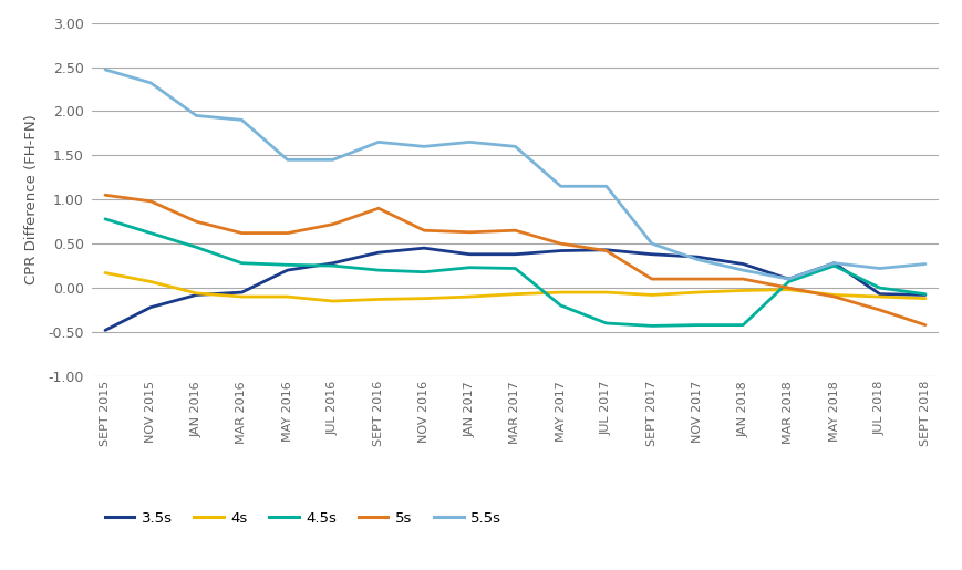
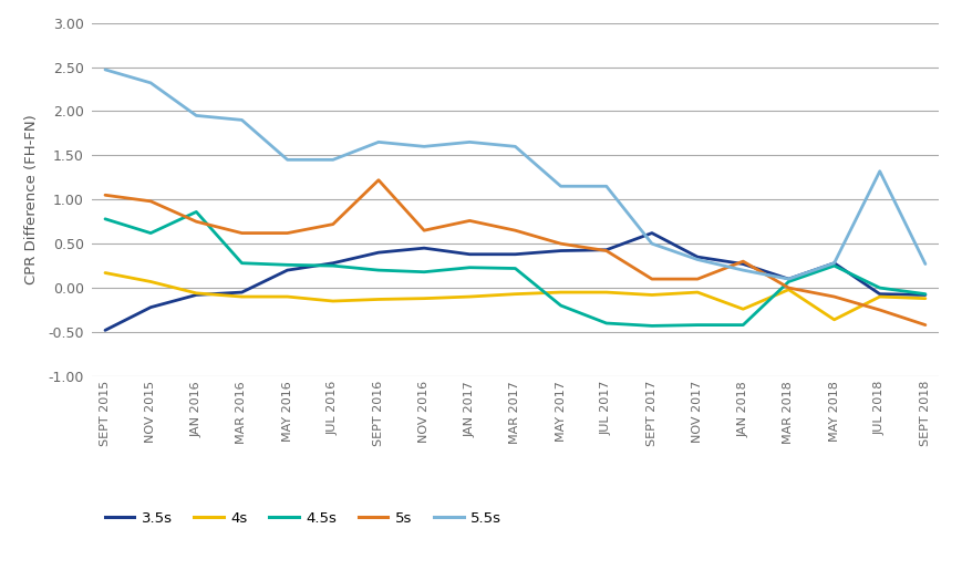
4.5s/JAN 2016: 0.46 -> 0.86
5s/SEPT 2016: 0.90 -> 1.22
5s/JAN 2017: 0.63 -> 0.76
3.5s/SEPT 2017: 0.38 -> 0.62
4s/JAN 2018: -0.03 -> -0.24
5s/JAN 2018: 0.10 -> 0.30
4s/MAY 2018: -0.08 -> -0.36
5.5s/JUL 2018: 0.22 -> 1.32
